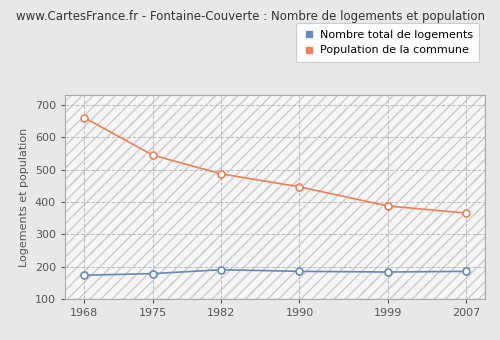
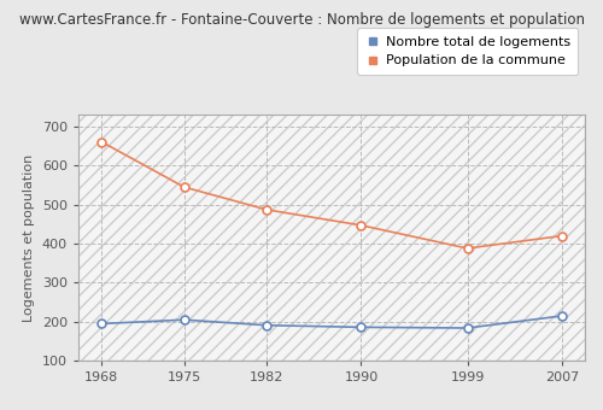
Nombre total de logements/1968: 174 -> 195
Nombre total de logements/1975: 179 -> 205
Nombre total de logements/2007: 186 -> 215
Population de la commune/2007: 366 -> 420
